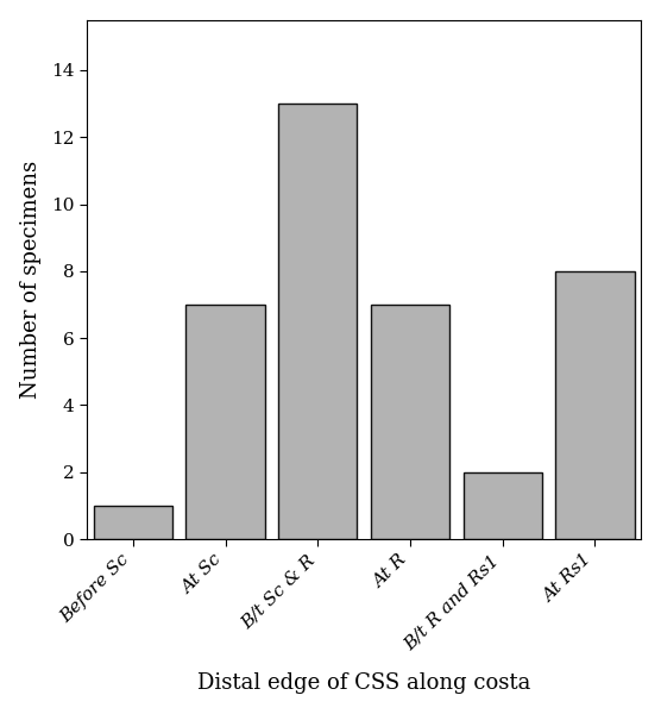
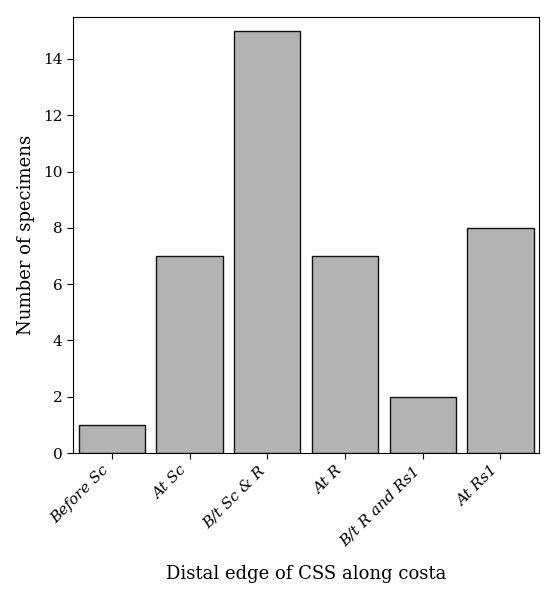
B/t Sc & R: 13 -> 15
